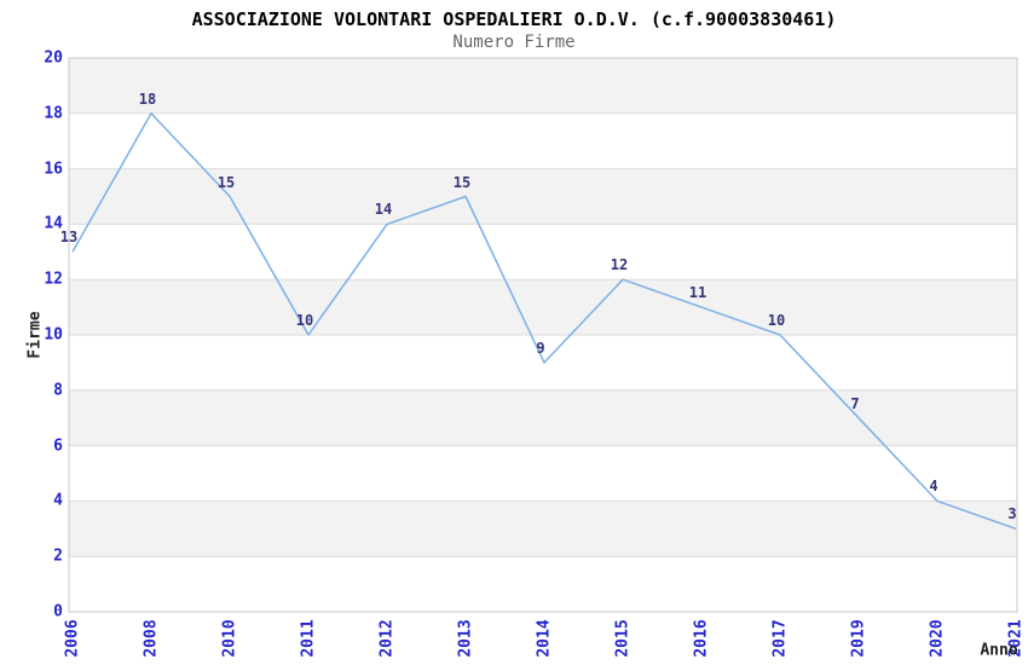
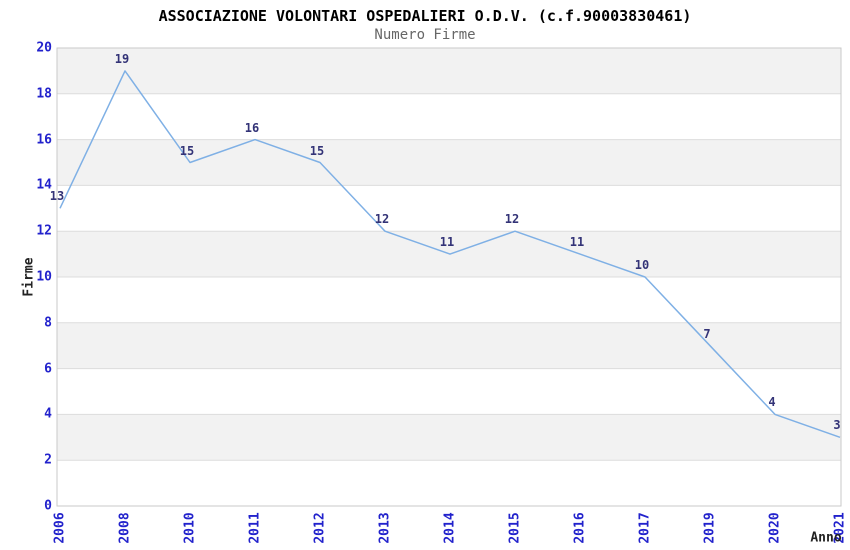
2008: 18 -> 19
2011: 10 -> 16
2012: 14 -> 15
2013: 15 -> 12
2014: 9 -> 11
